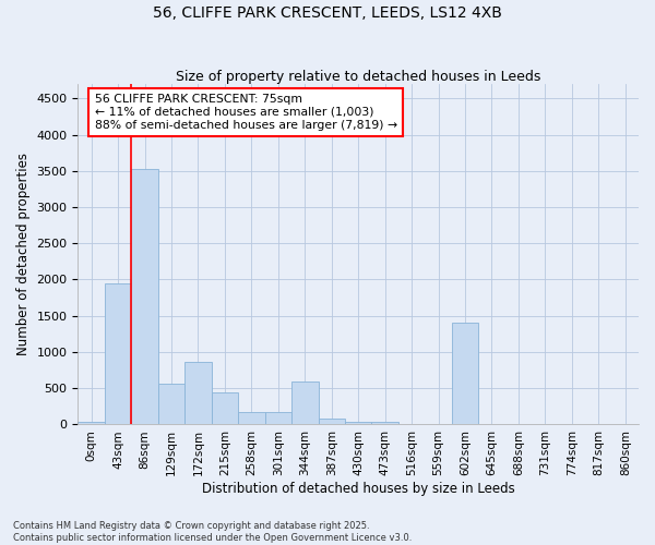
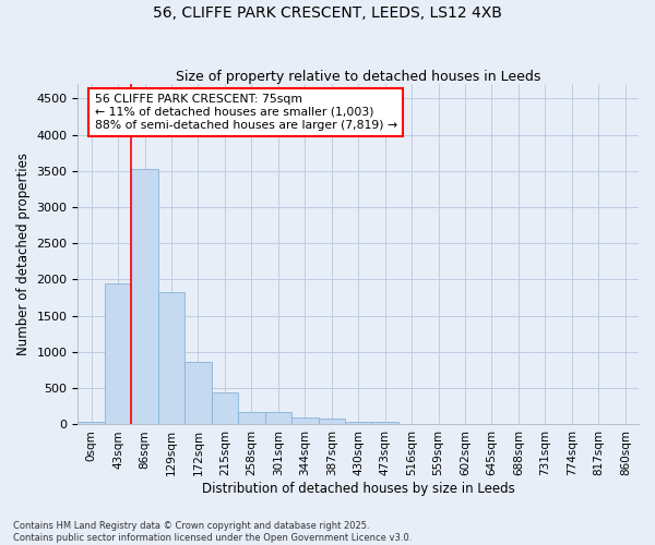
129sqm: 560 -> 1820
344sqm: 600 -> 90
602sqm: 1400 -> 0
